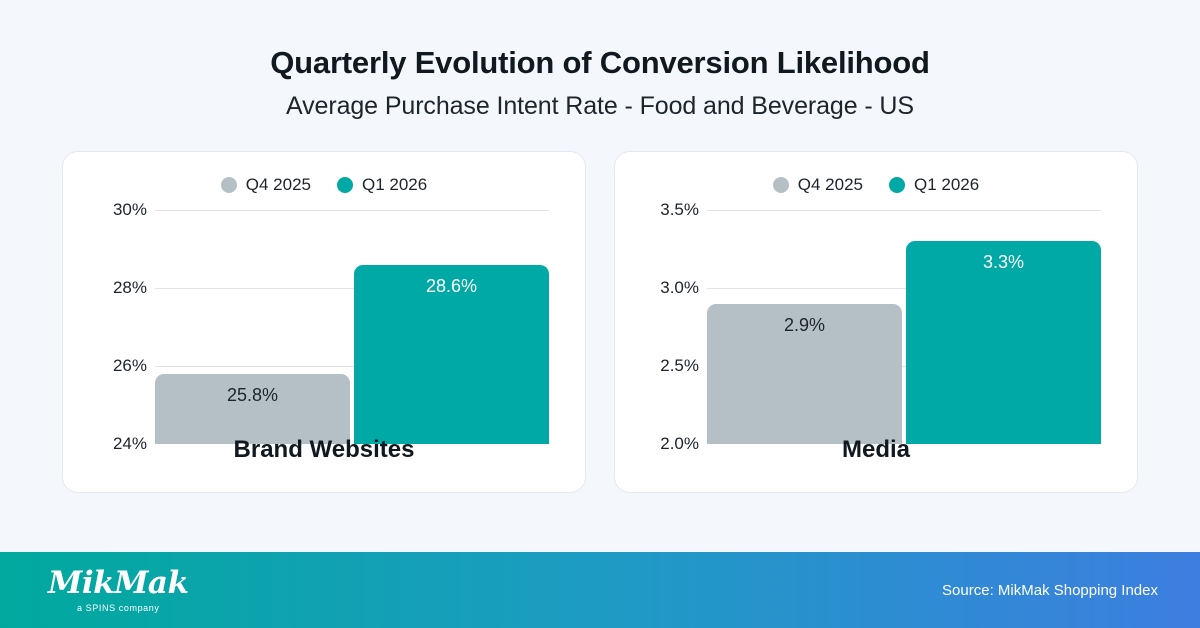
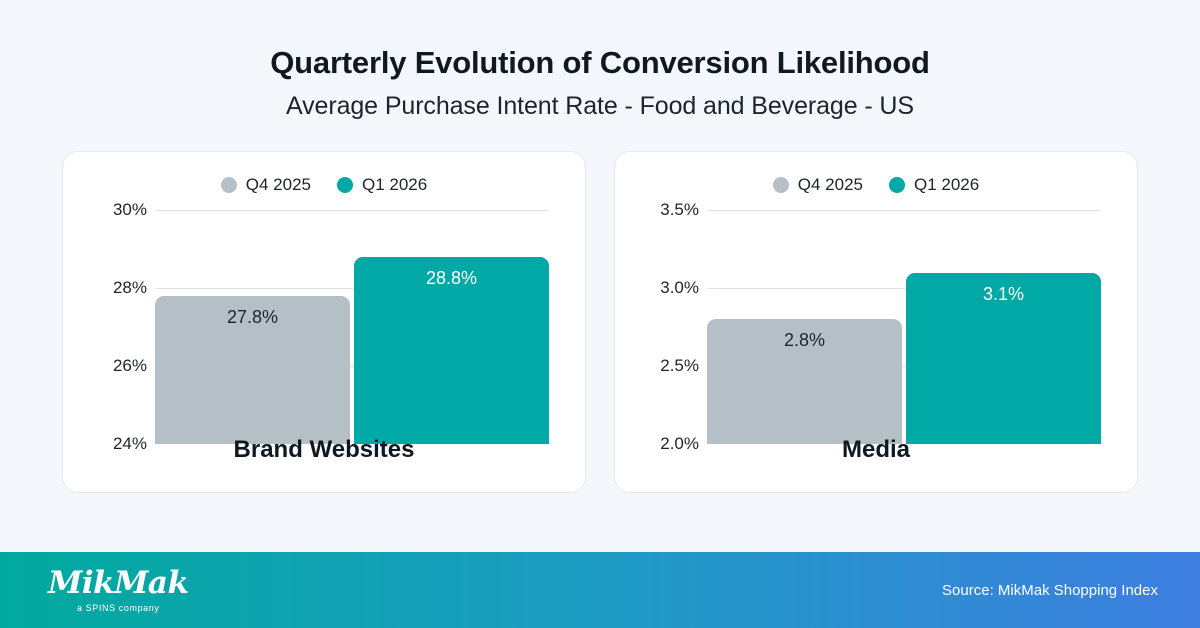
Brand Websites/Q4 2025: 25.8% -> 27.8%
Brand Websites/Q1 2026: 28.6% -> 28.8%
Media/Q4 2025: 2.9% -> 2.8%
Media/Q1 2026: 3.3% -> 3.1%
